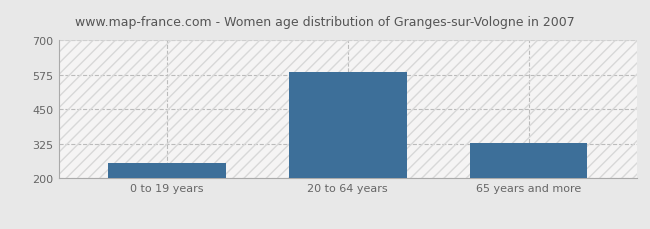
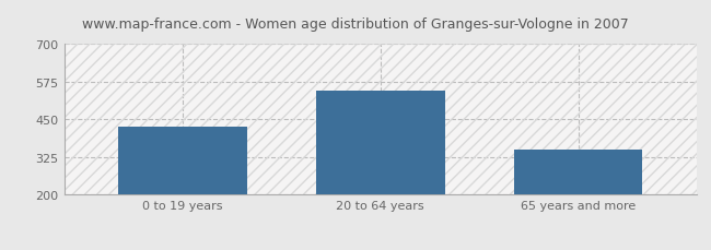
0 to 19 years: 255 -> 425
20 to 64 years: 585 -> 545
65 years and more: 330 -> 350
